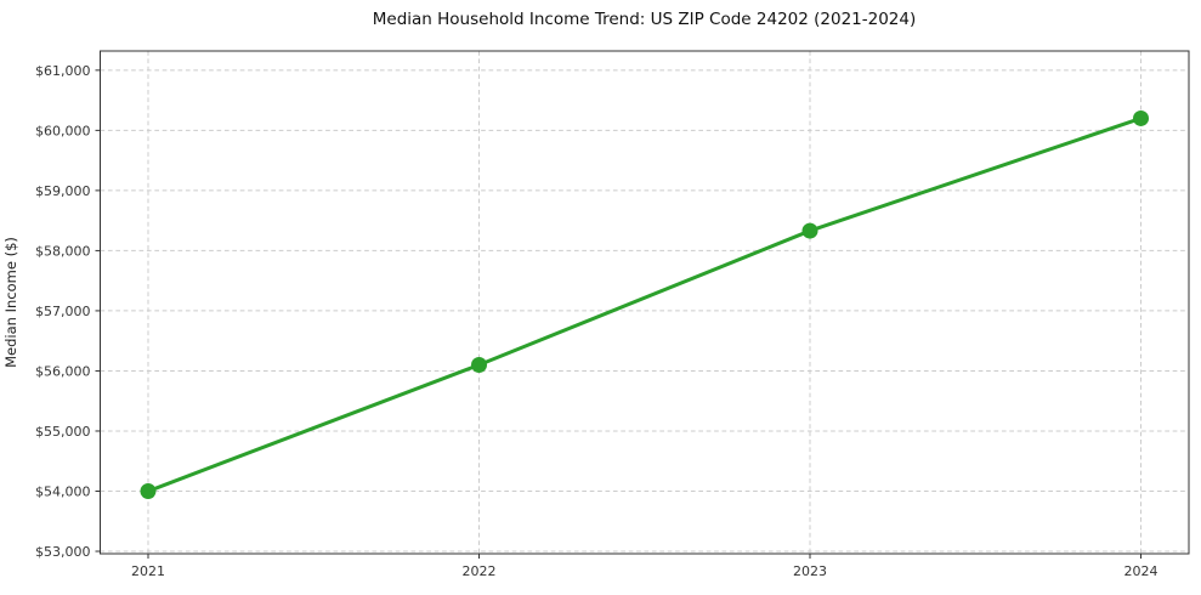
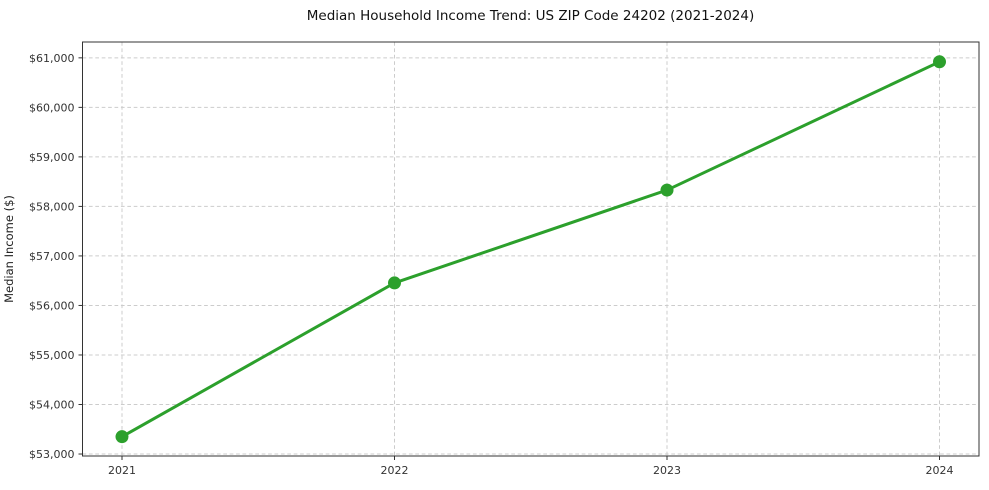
2021: $54000 -> $53400
2022: $56100 -> $56500
2024: $60200 -> $60900
